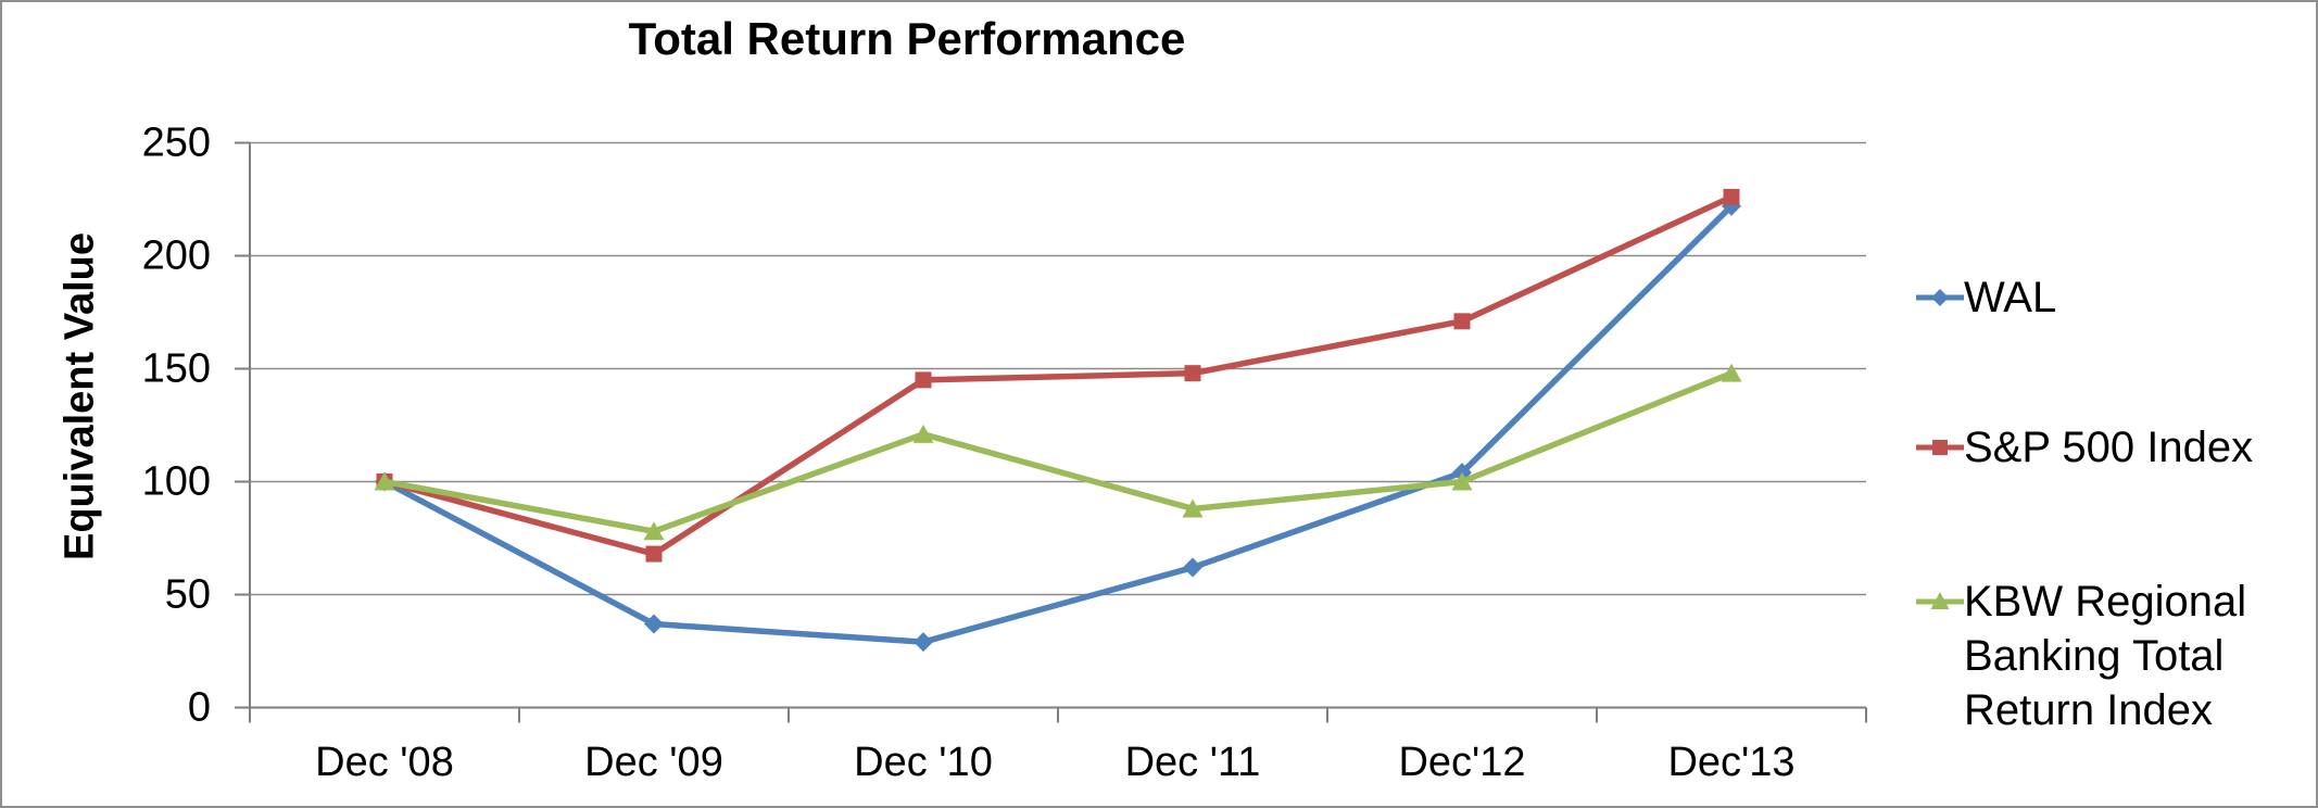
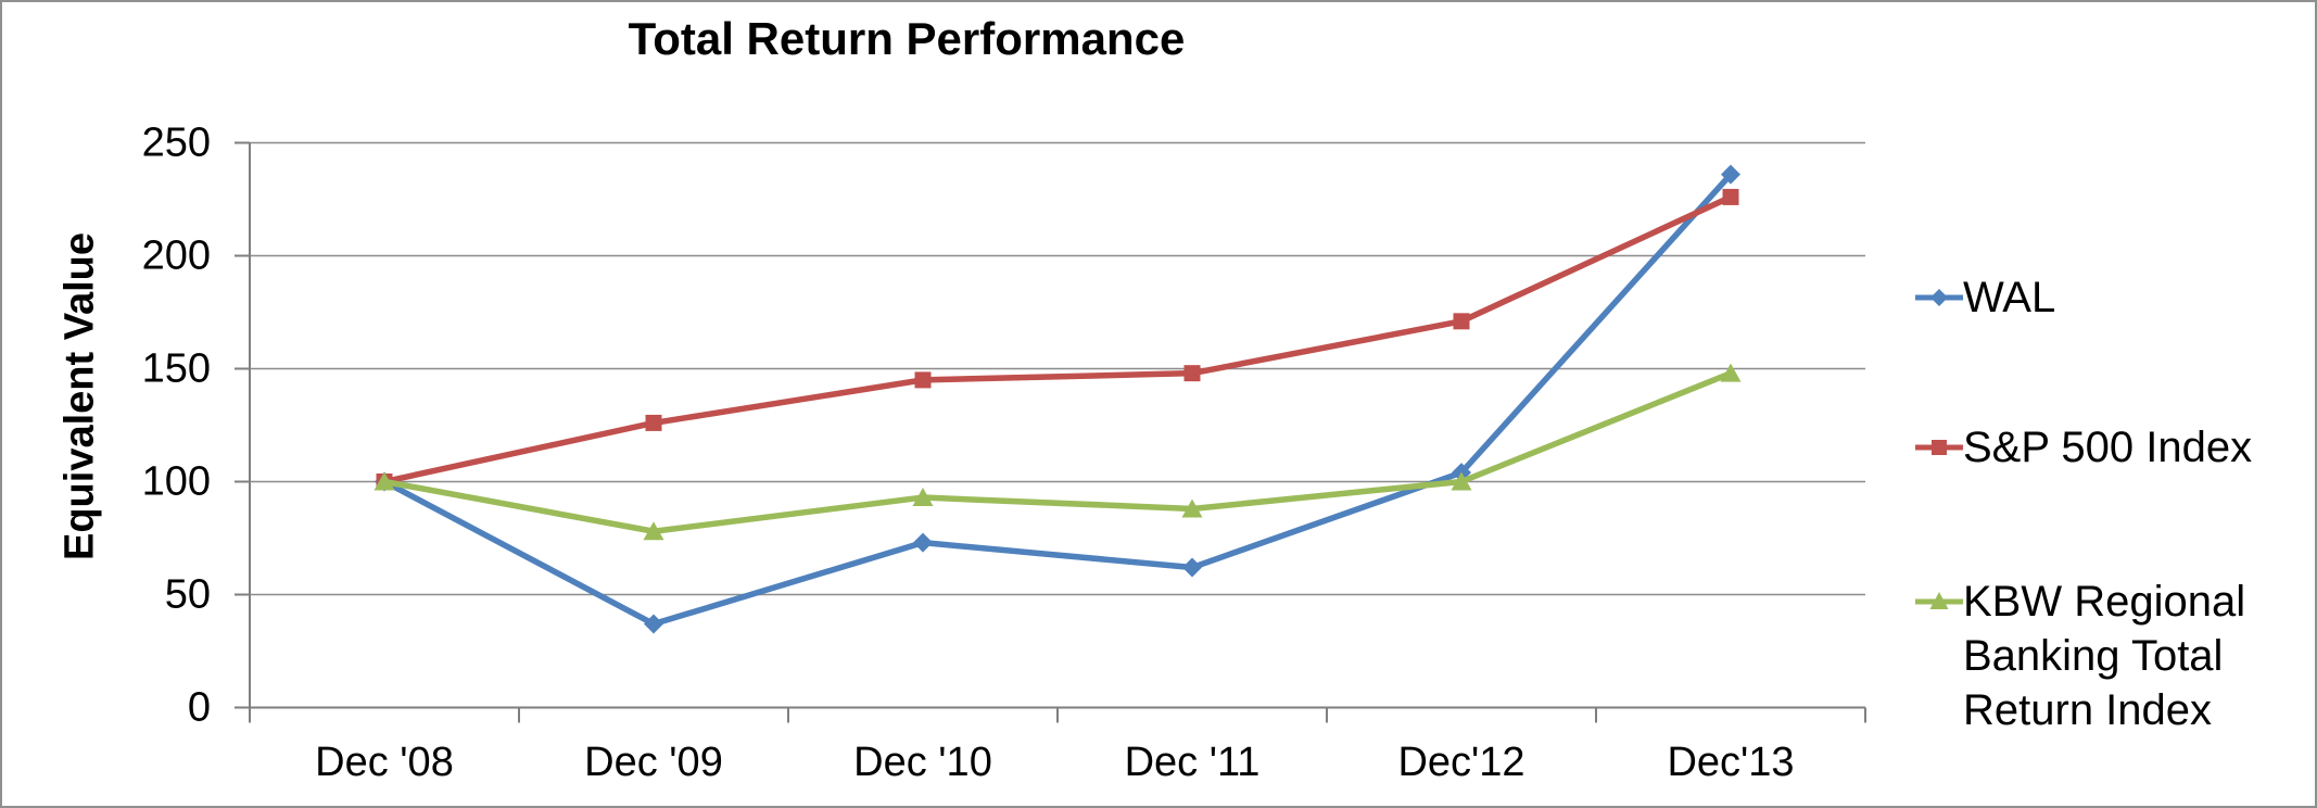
S&P 500 Index/Dec '09: 68 -> 126
WAL/Dec '10: 29 -> 73
KBW Regional Banking Total Return Index/Dec '10: 121 -> 93
WAL/Dec'13: 222 -> 236
